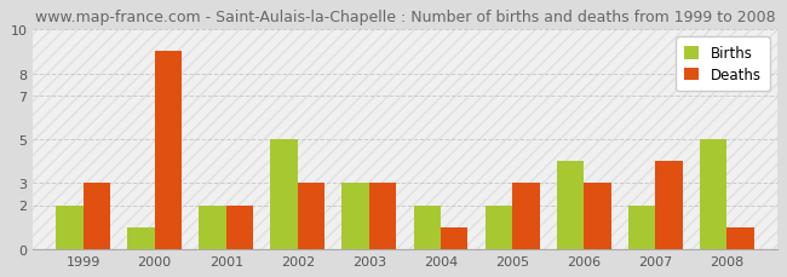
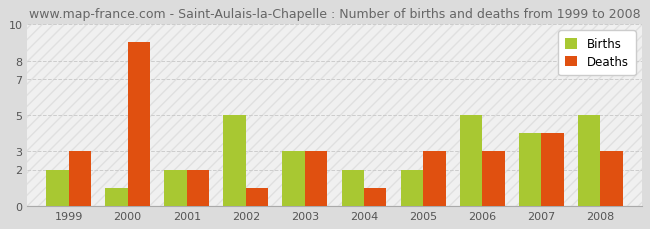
Deaths/2002: 3 -> 1
Births/2006: 4 -> 5
Births/2007: 2 -> 4
Deaths/2008: 1 -> 3
